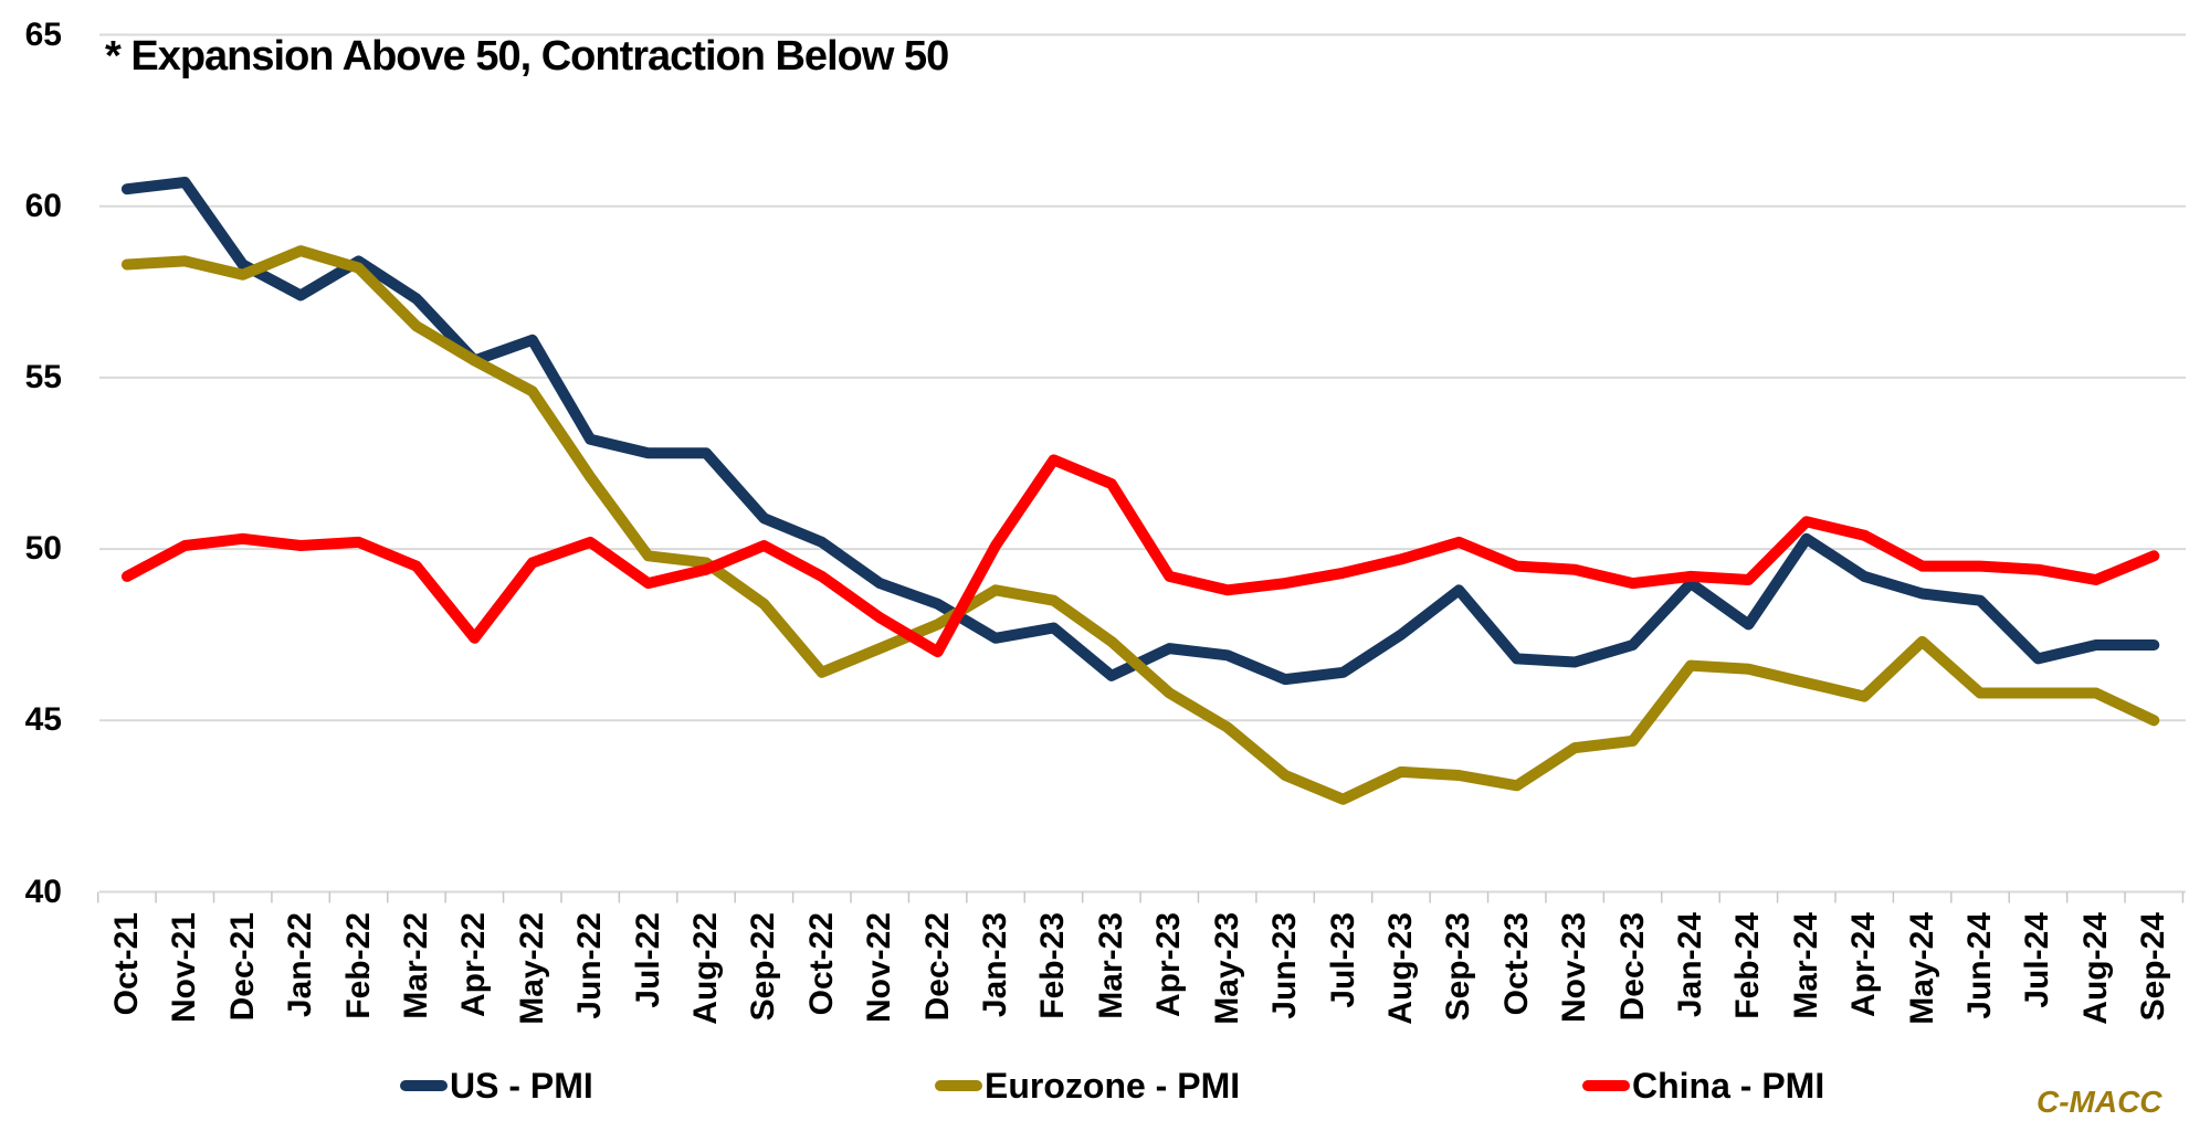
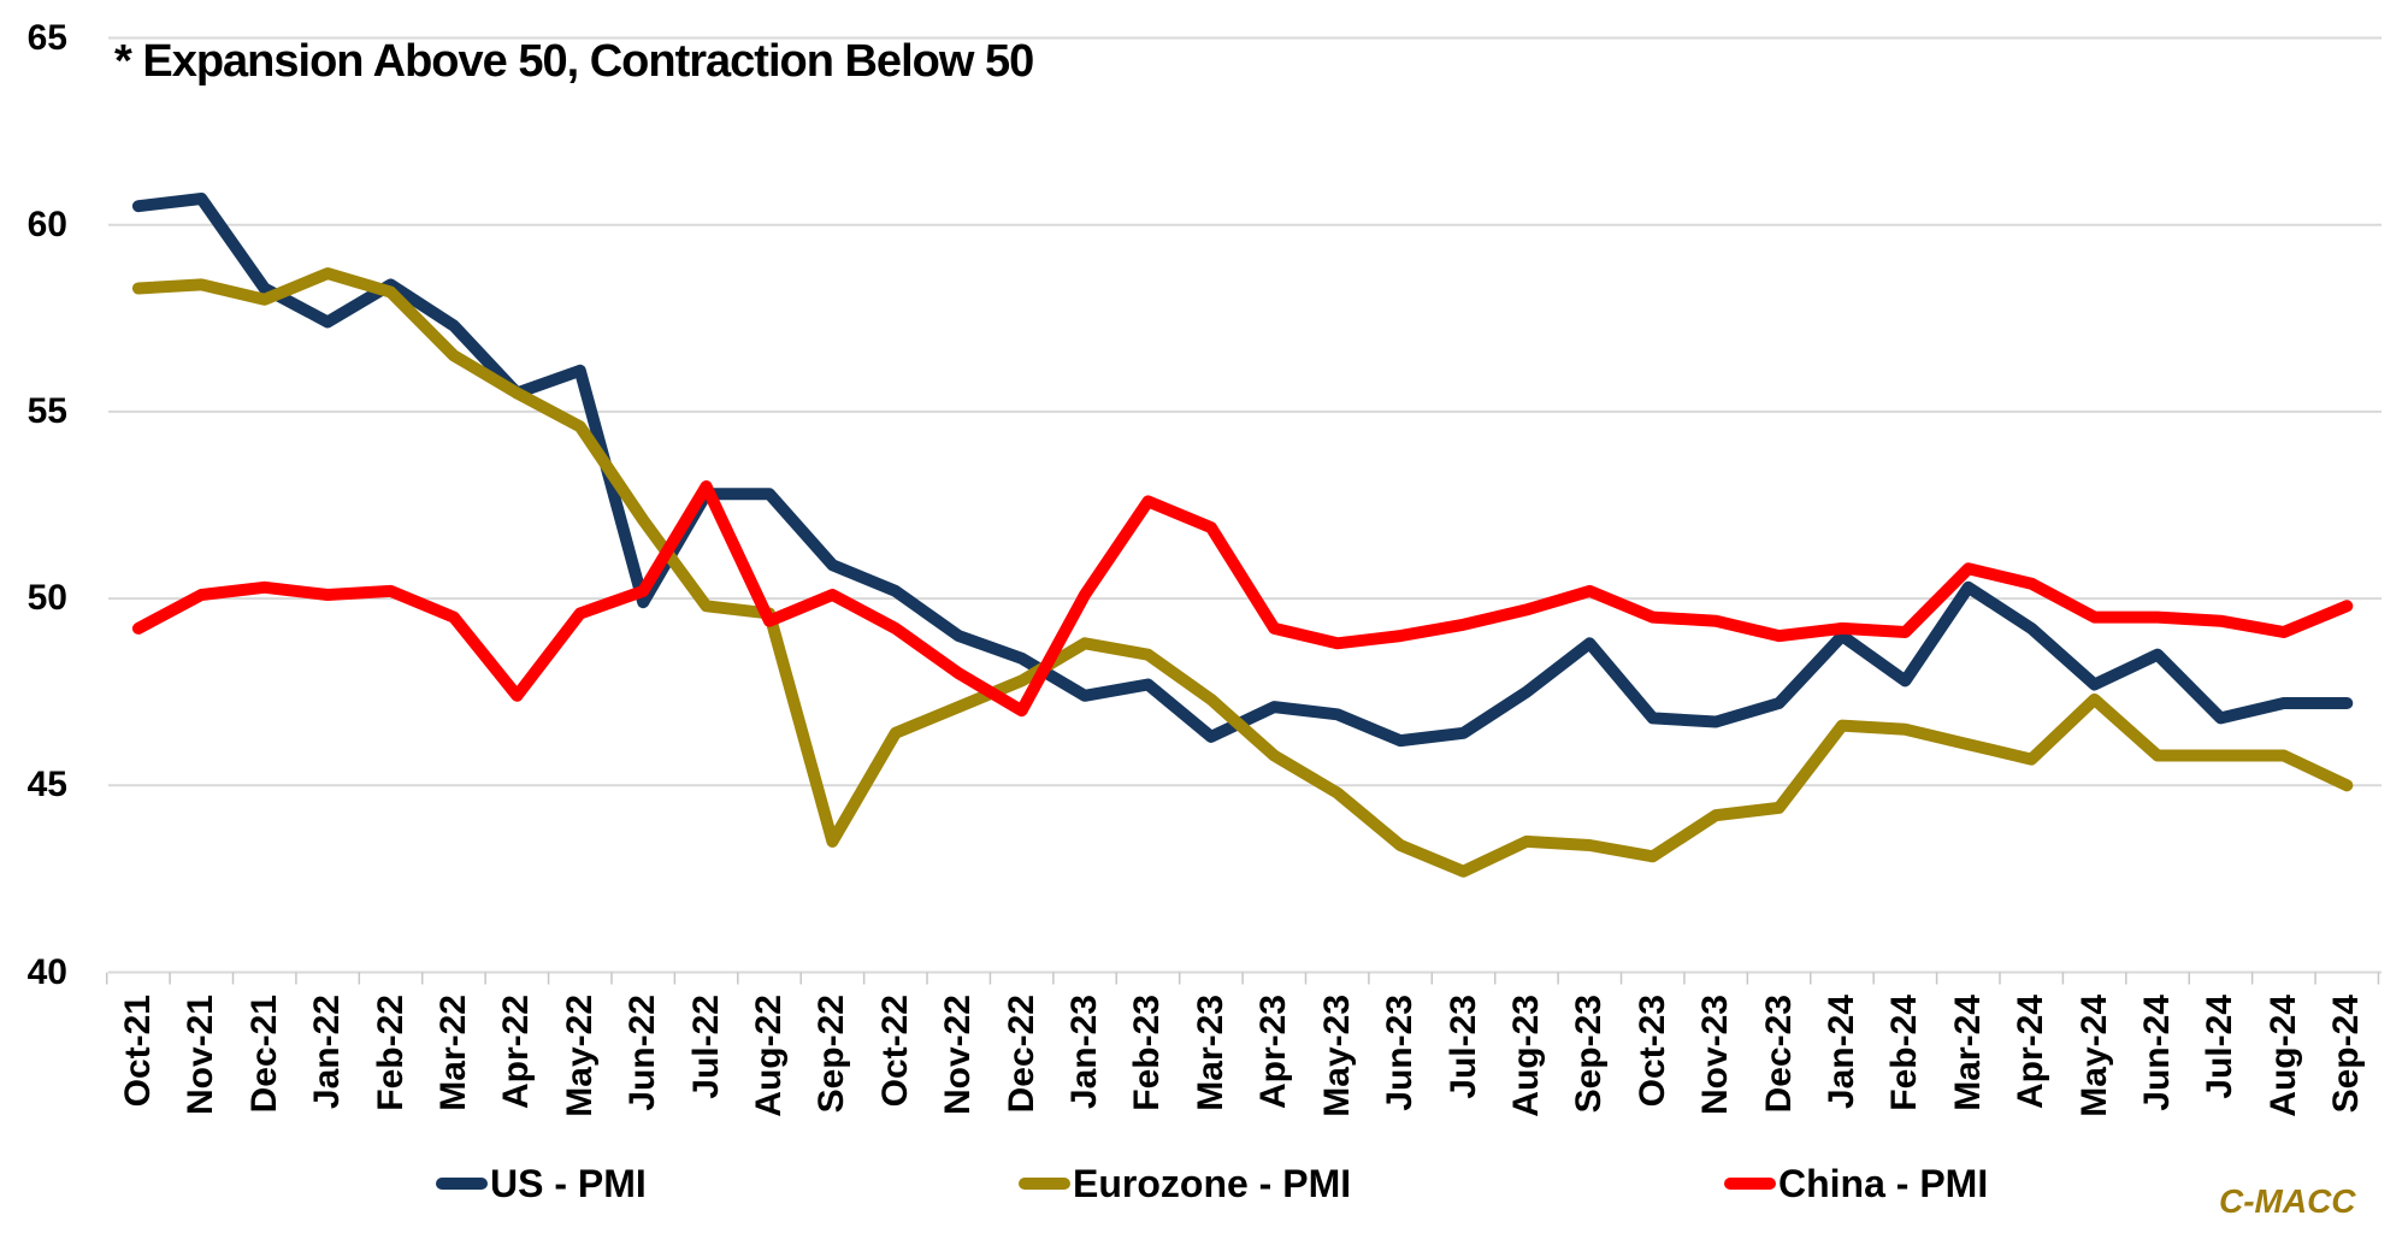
US - PMI/Jun-22: 53.2 -> 49.9
China - PMI/Jul-22: 49.0 -> 53.0
Eurozone - PMI/Sep-22: 48.4 -> 43.5
US - PMI/May-24: 48.7 -> 47.7
